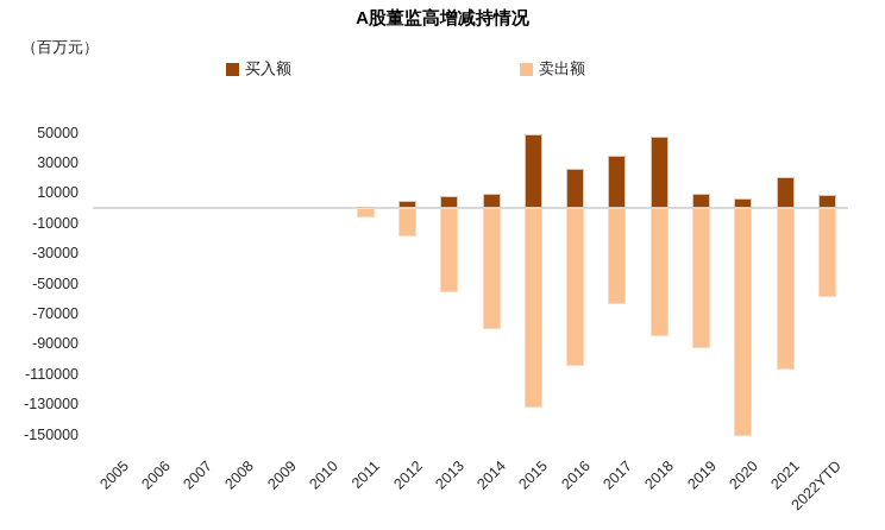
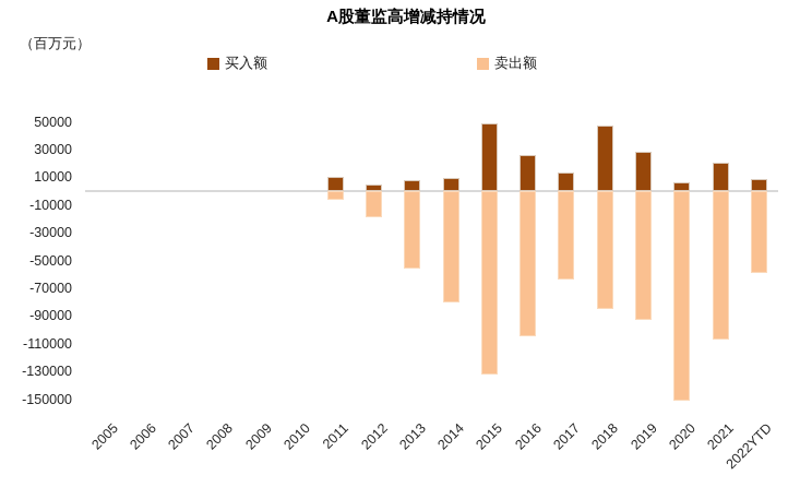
买入额/2011: 1000 -> 10000
买入额/2017: 34000 -> 13000
买入额/2019: 9000 -> 28000
